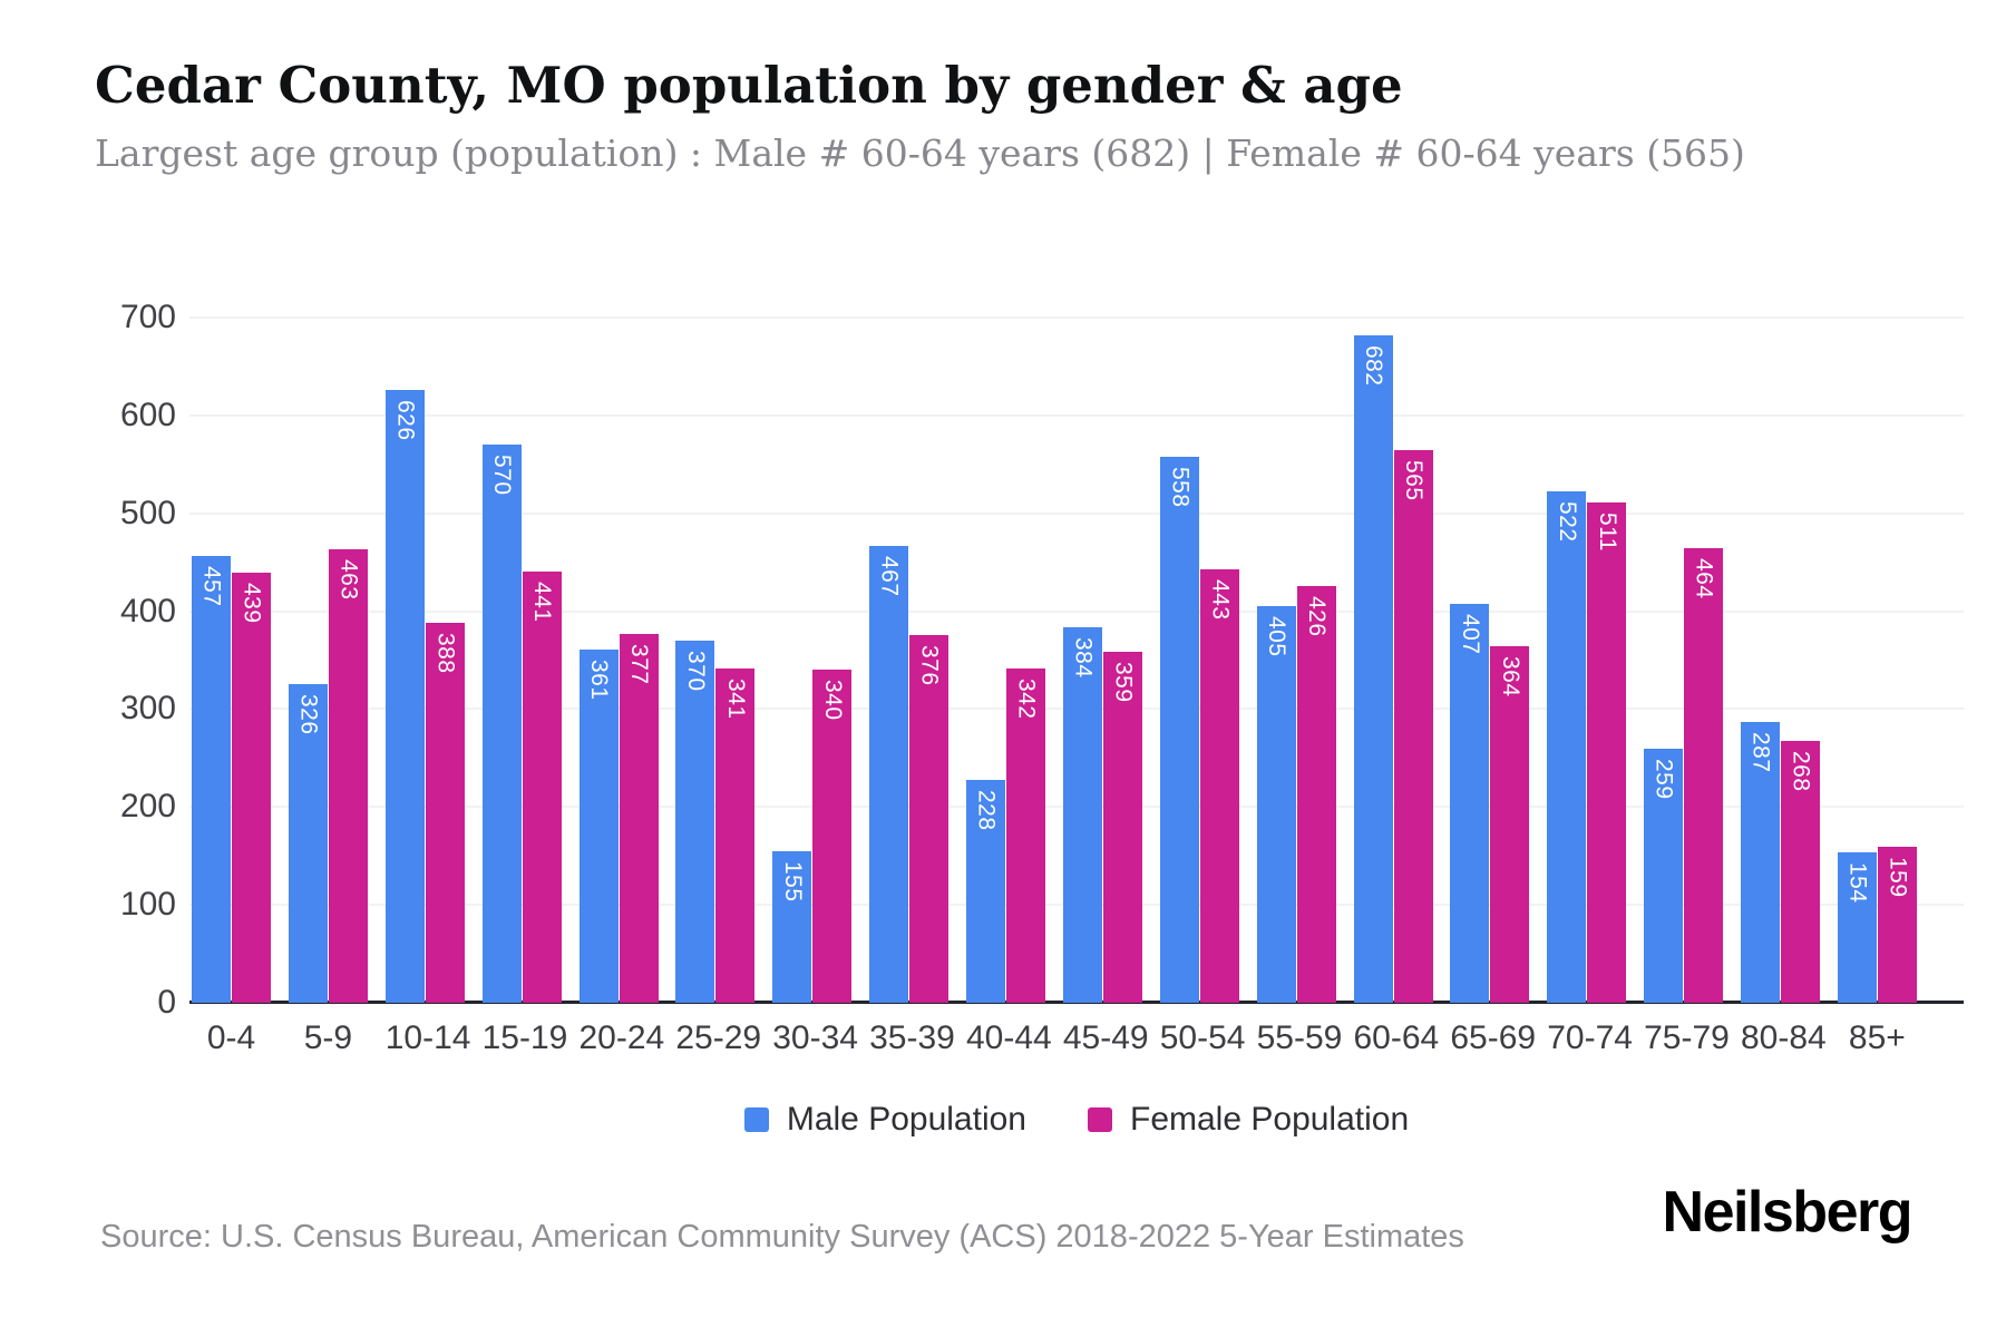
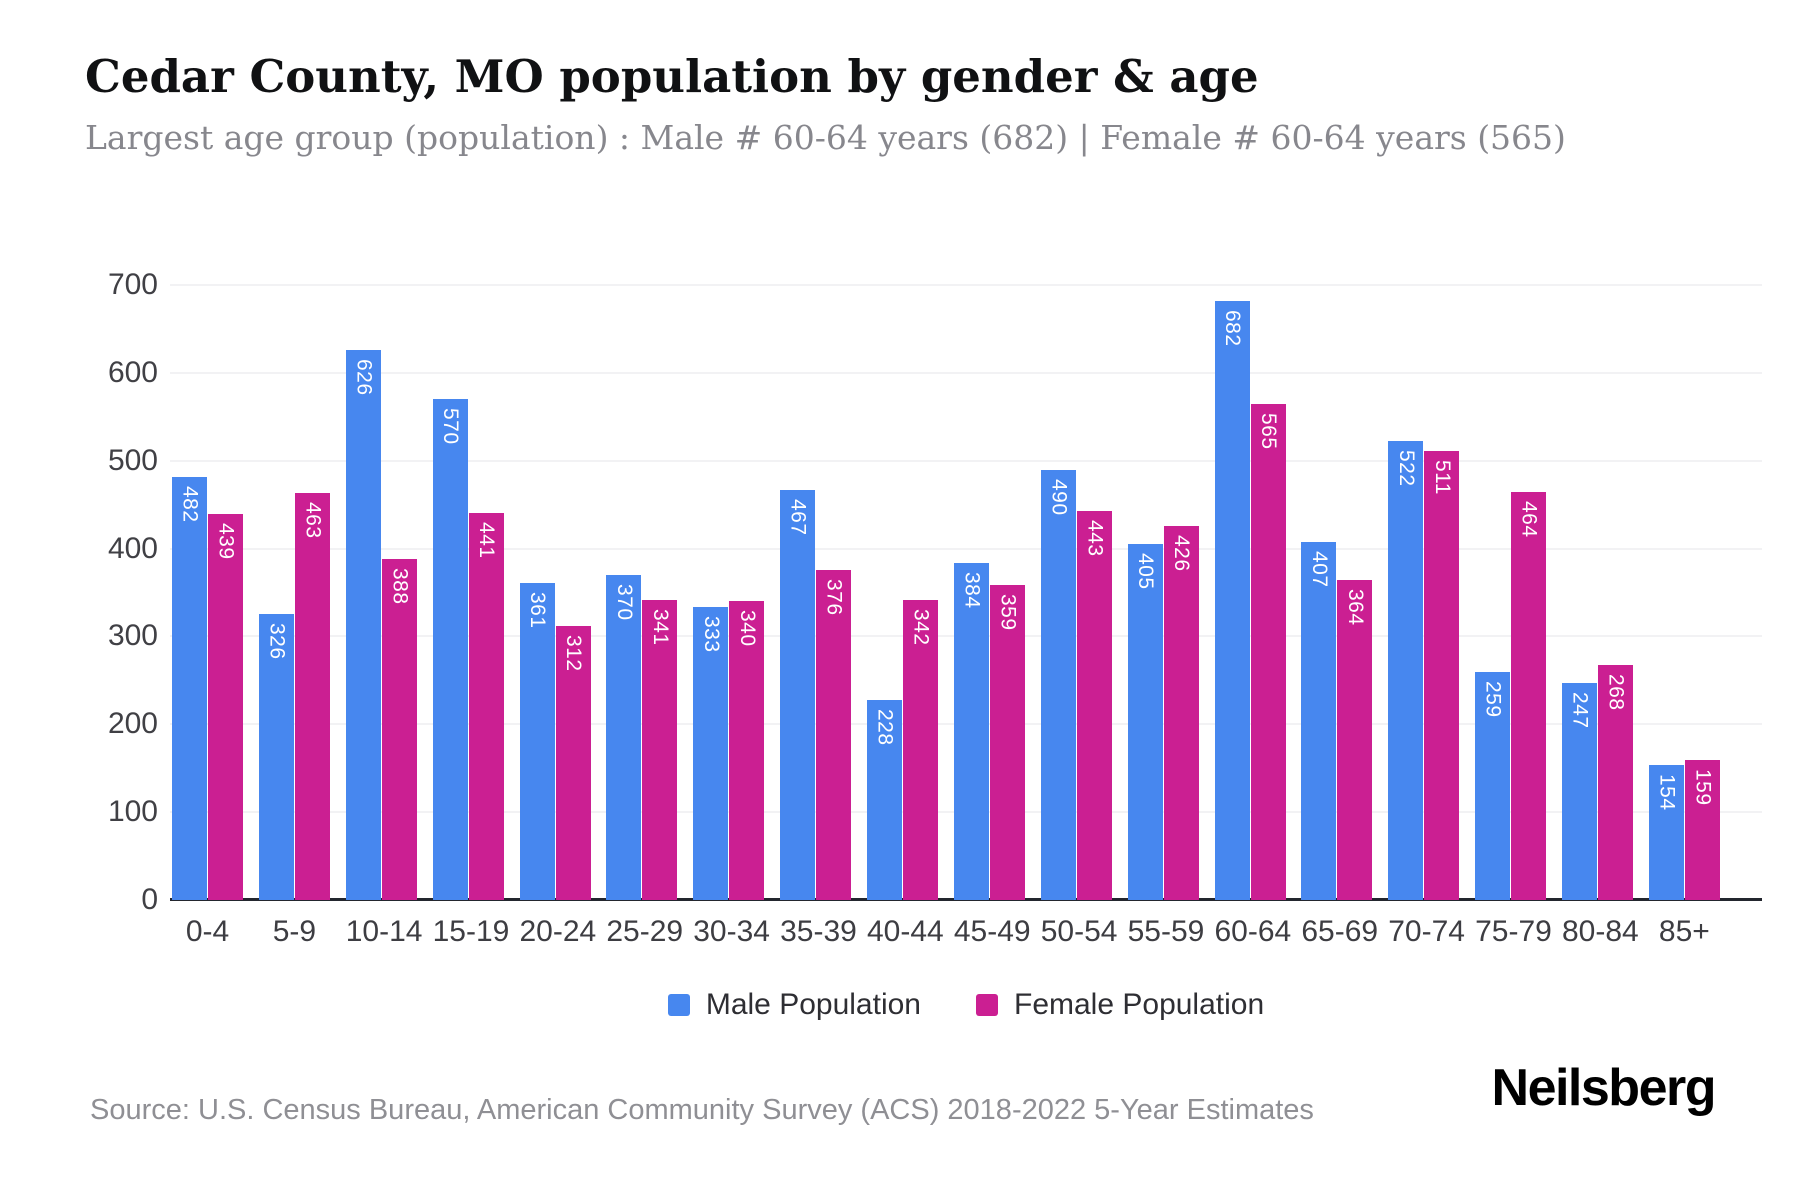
Male Population/0-4: 457 -> 482
Female Population/20-24: 377 -> 312
Male Population/30-34: 155 -> 333
Male Population/50-54: 558 -> 490
Male Population/80-84: 287 -> 247
